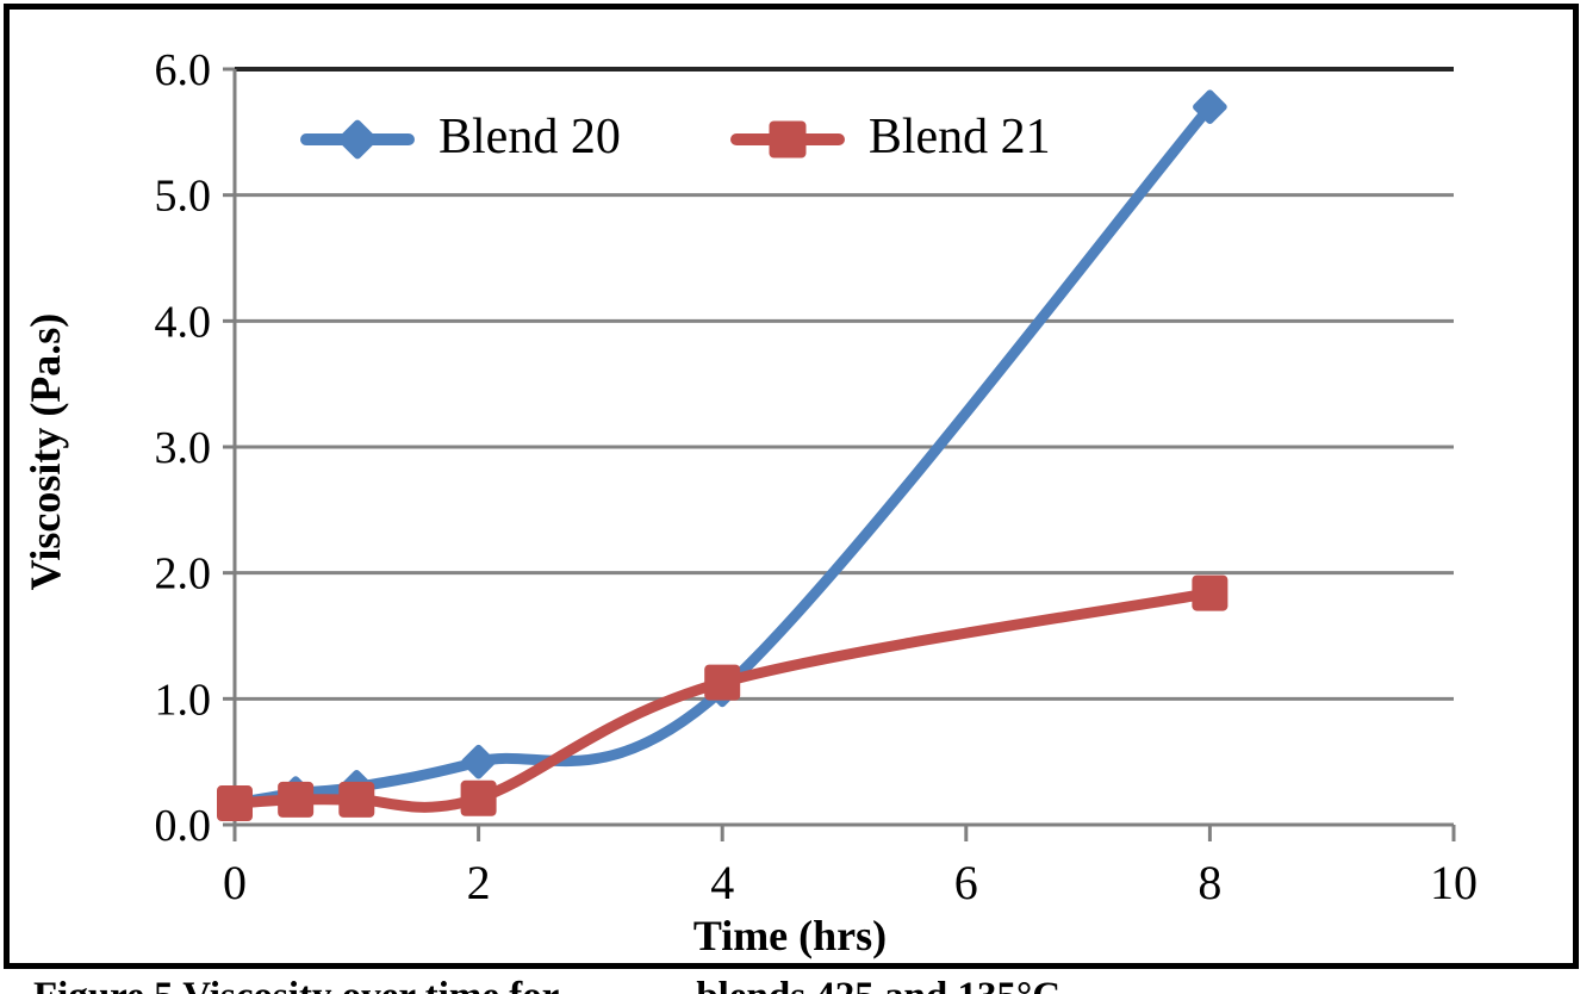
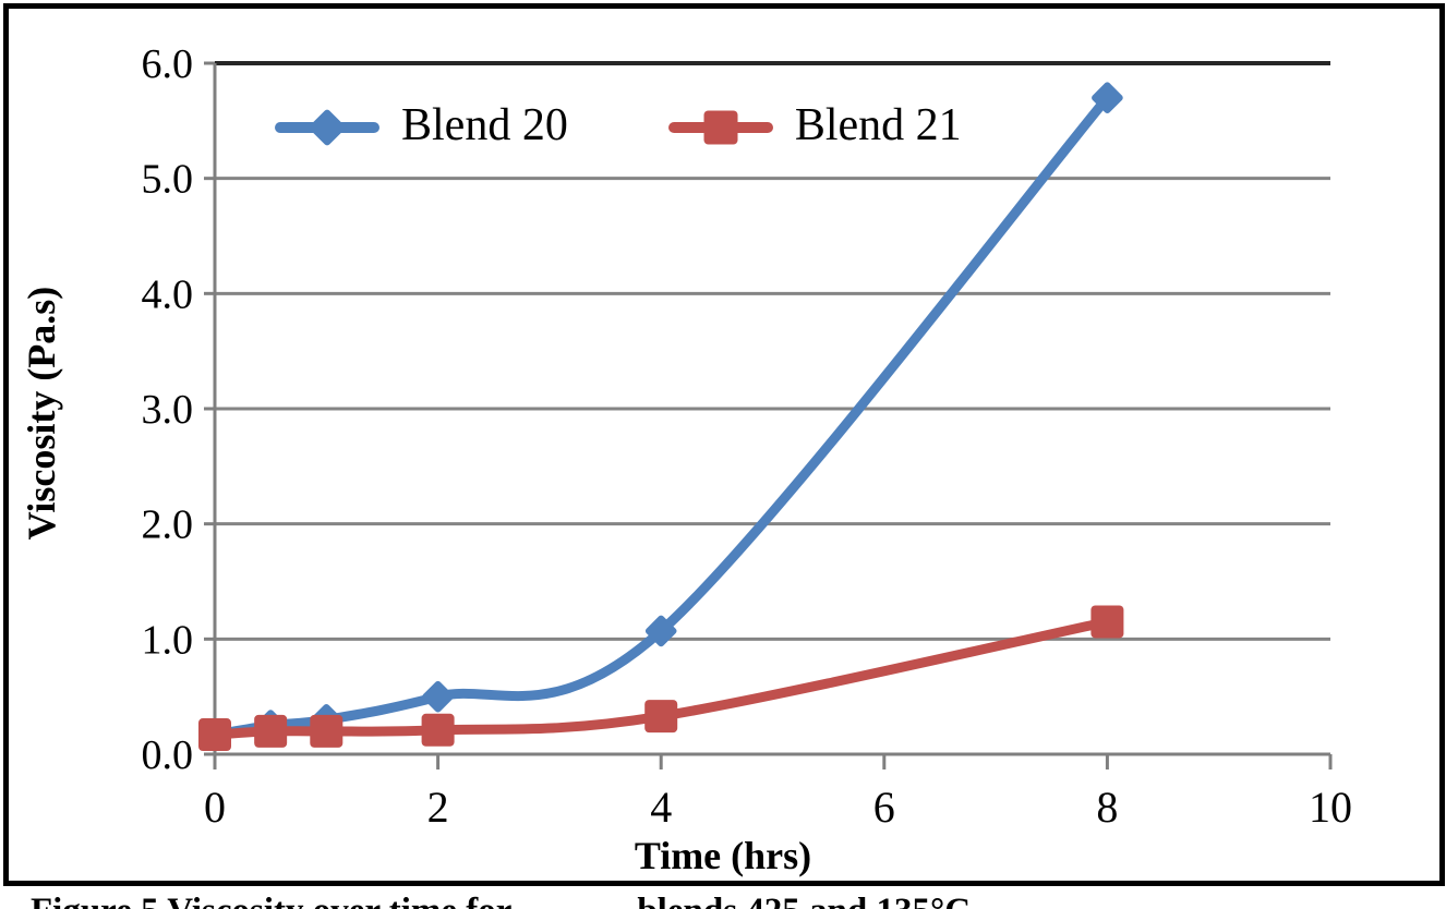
Blend 21/4: 1.13 -> 0.33
Blend 21/8: 1.84 -> 1.15
